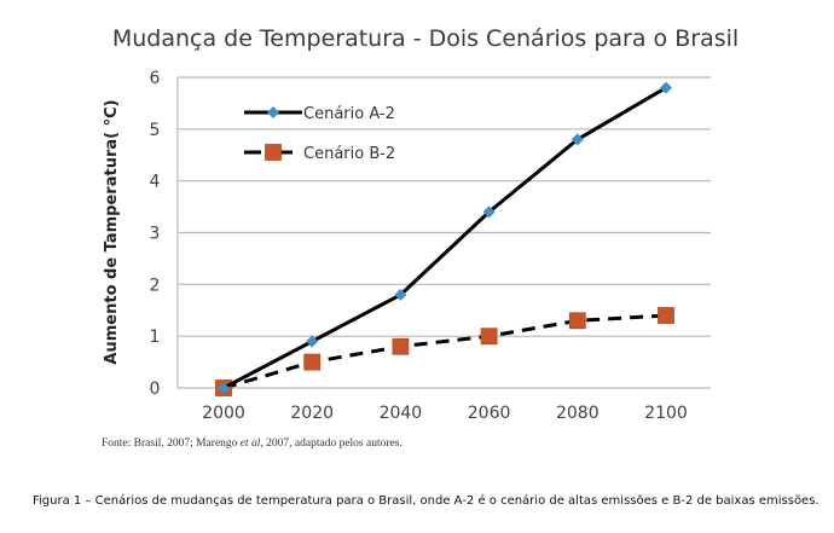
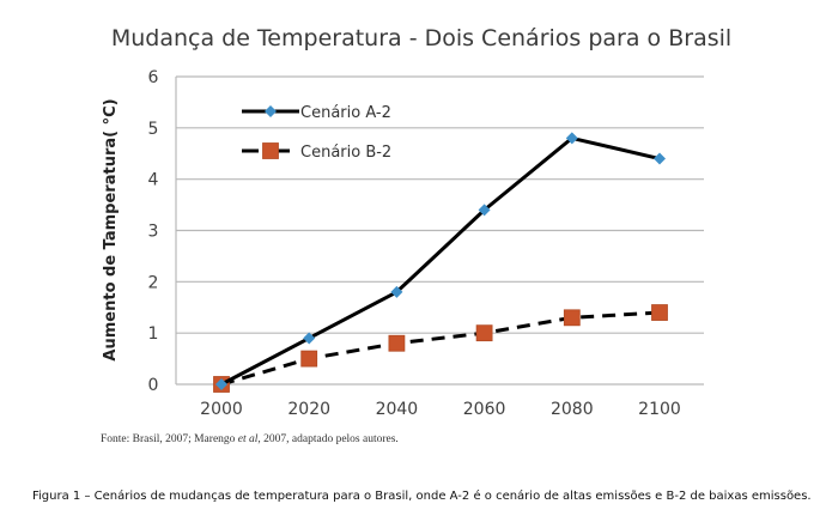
Cenário A-2/2100: 5.8 -> 4.4
